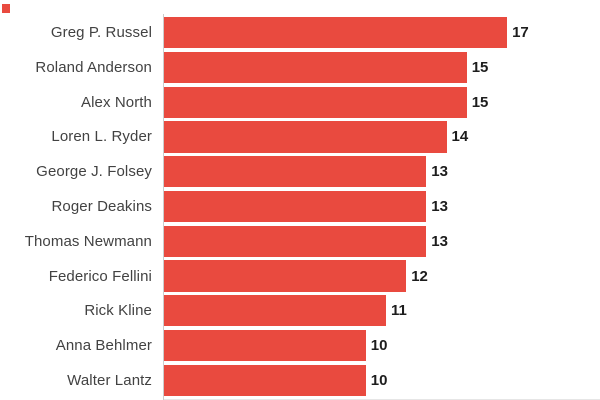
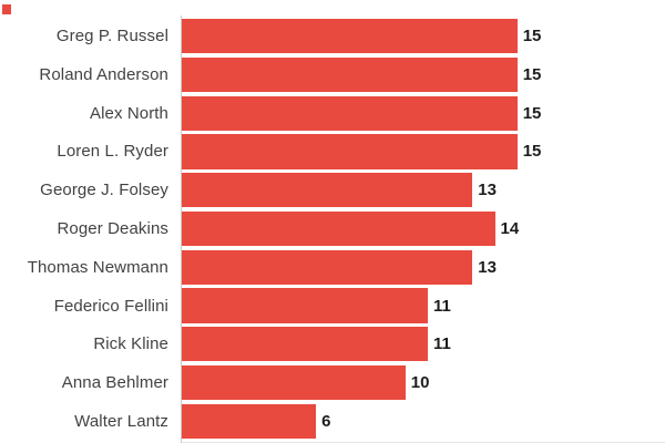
Greg P. Russel: 17 -> 15
Loren L. Ryder: 14 -> 15
Roger Deakins: 13 -> 14
Federico Fellini: 12 -> 11
Walter Lantz: 10 -> 6
